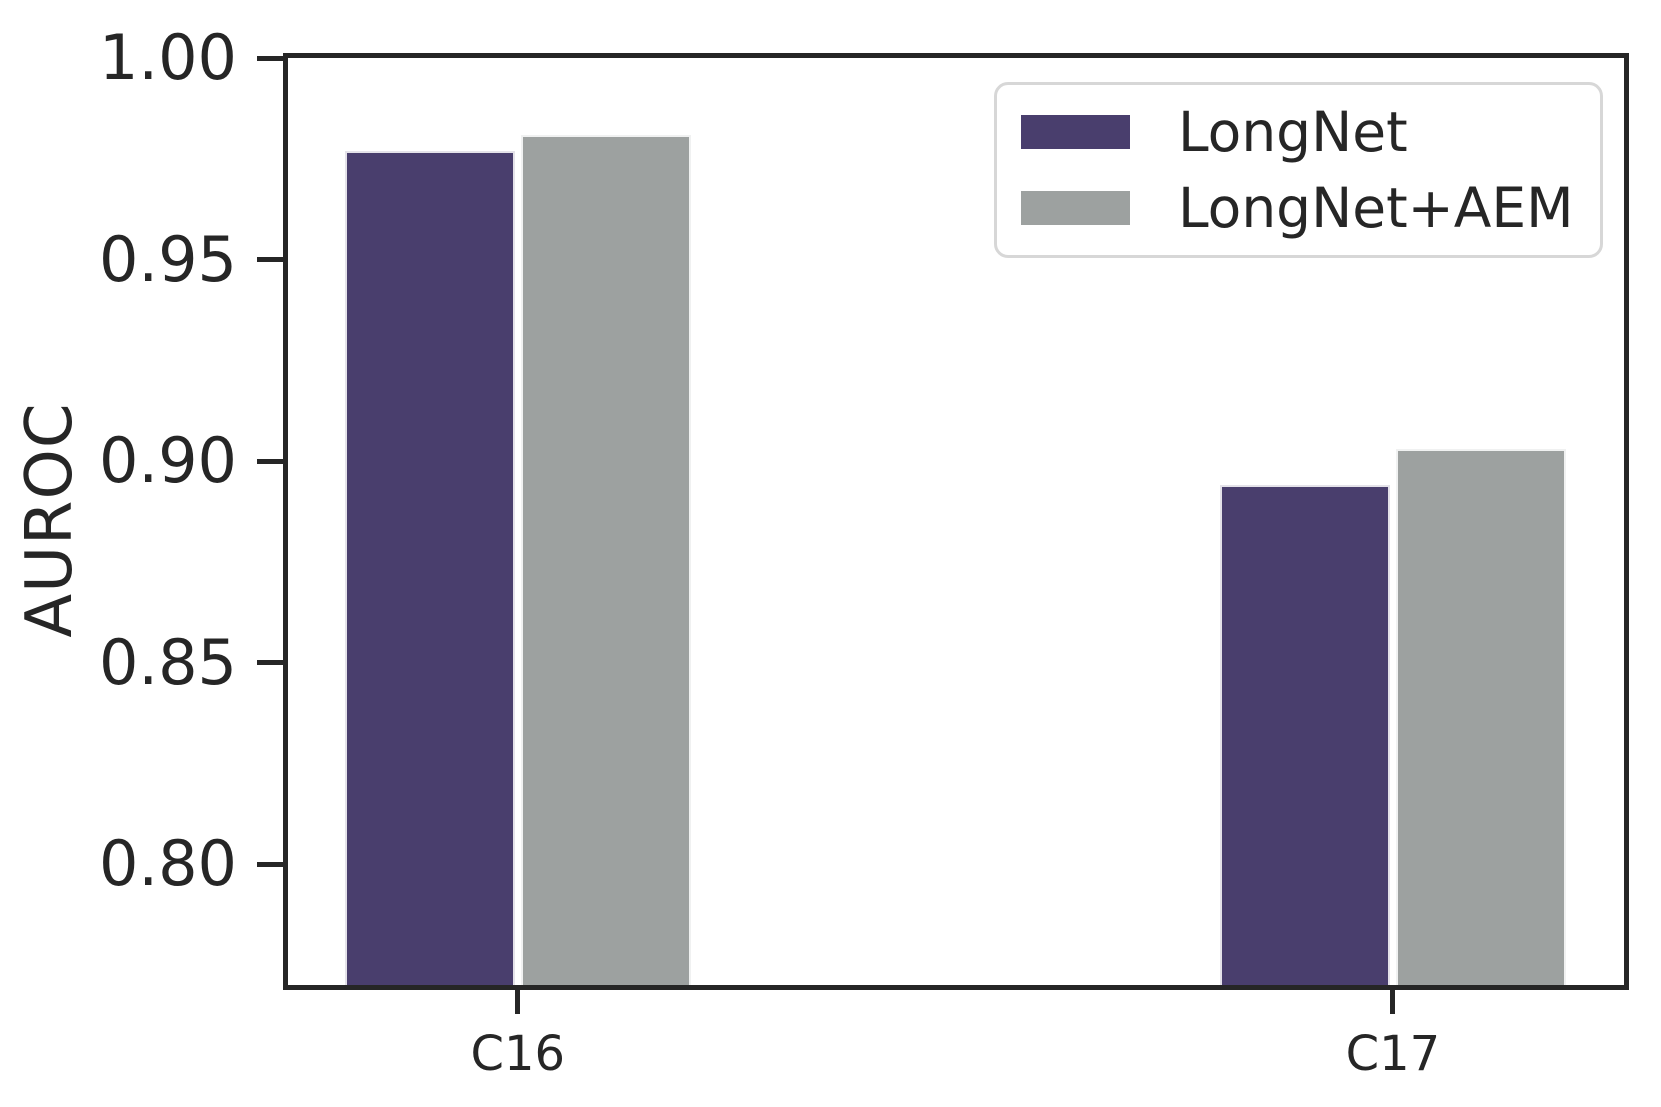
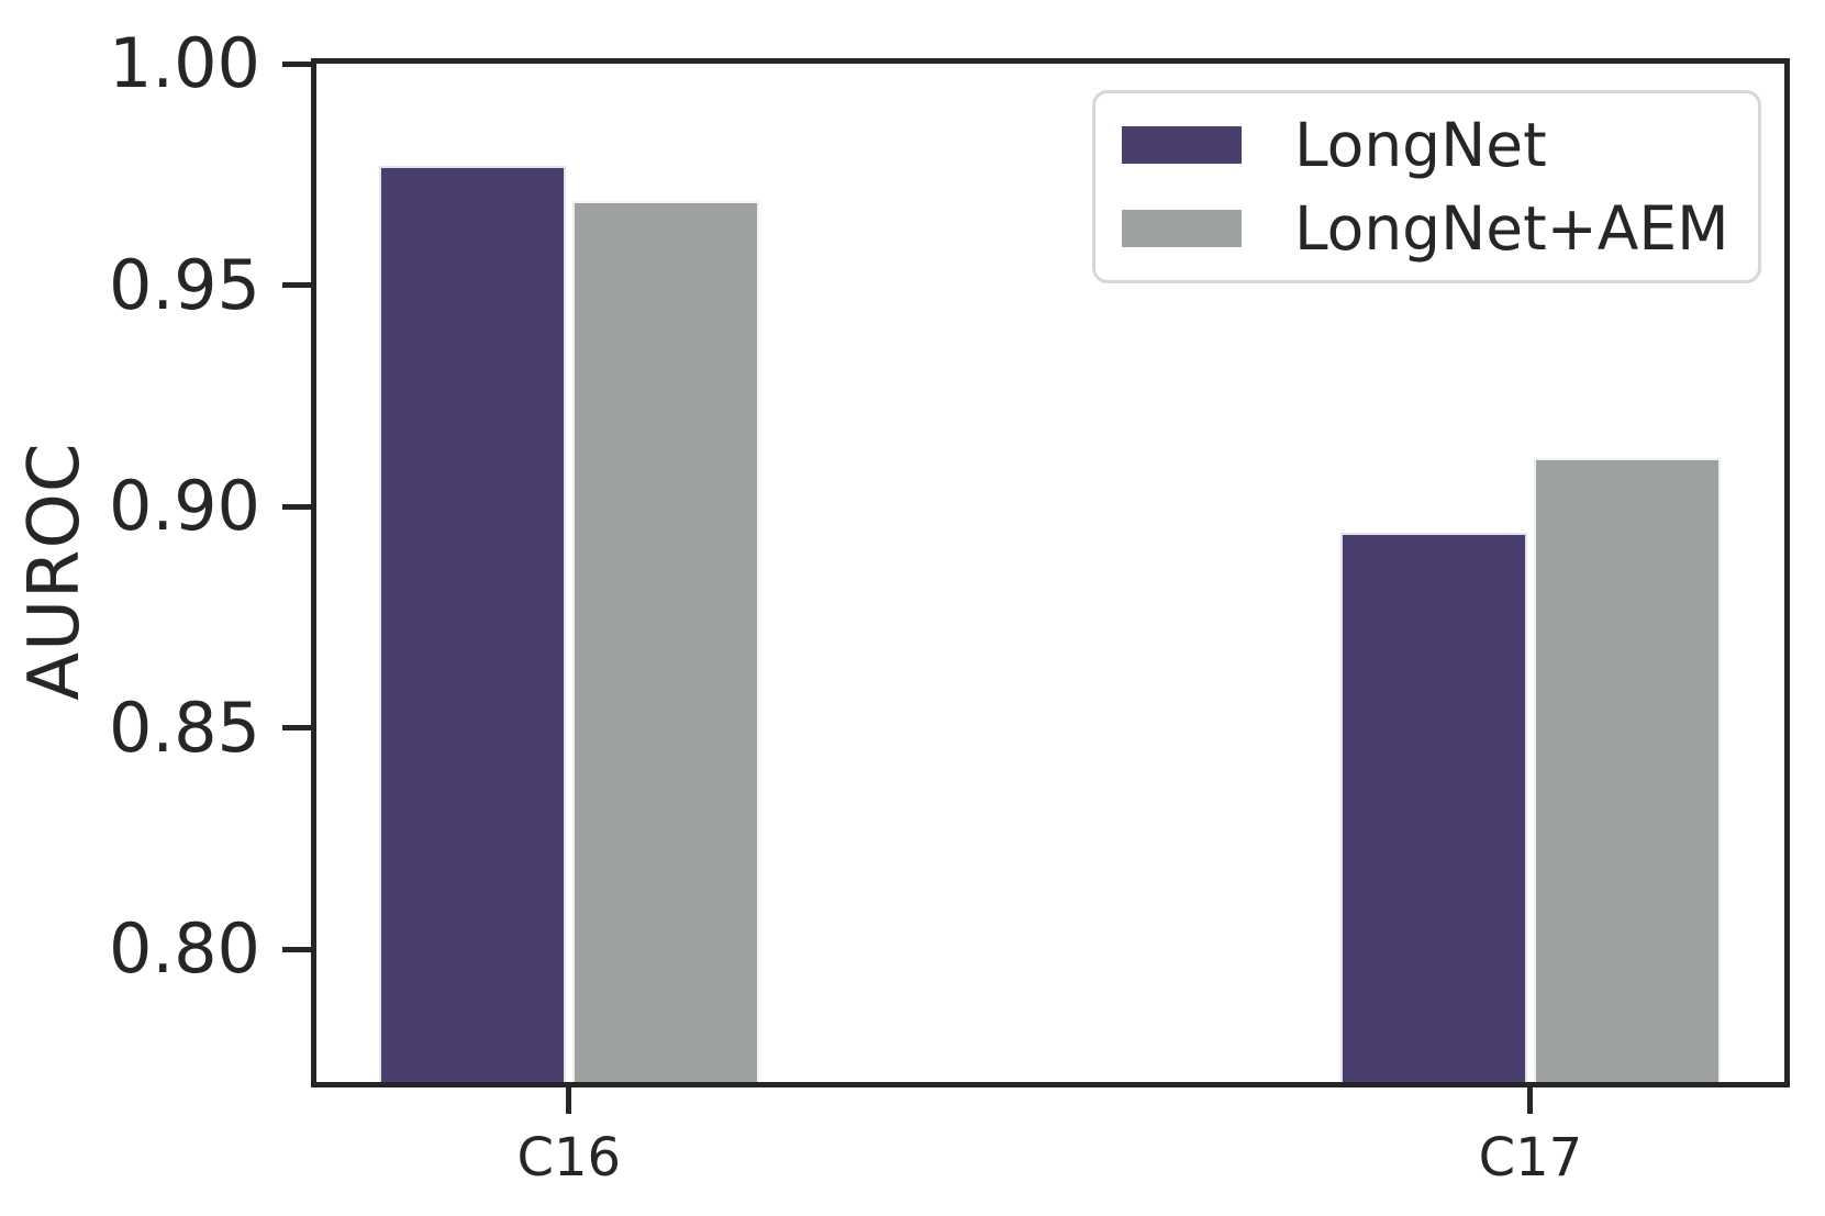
LongNet+AEM/C16: 0.981 -> 0.969
LongNet+AEM/C17: 0.903 -> 0.911
